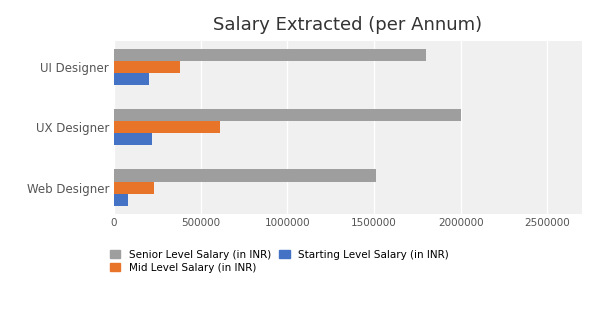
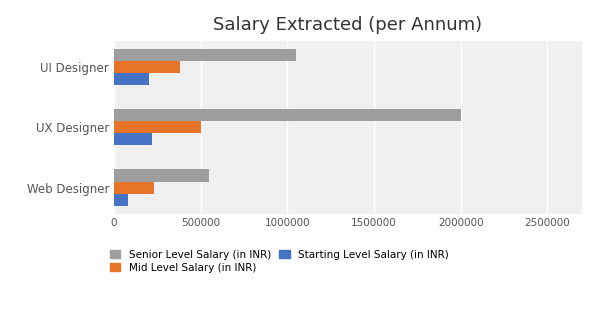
Senior Level Salary (in INR)/UI Designer: 1800000 -> 1050000
Mid Level Salary (in INR)/UX Designer: 610000 -> 500000
Senior Level Salary (in INR)/Web Designer: 1510000 -> 550000
